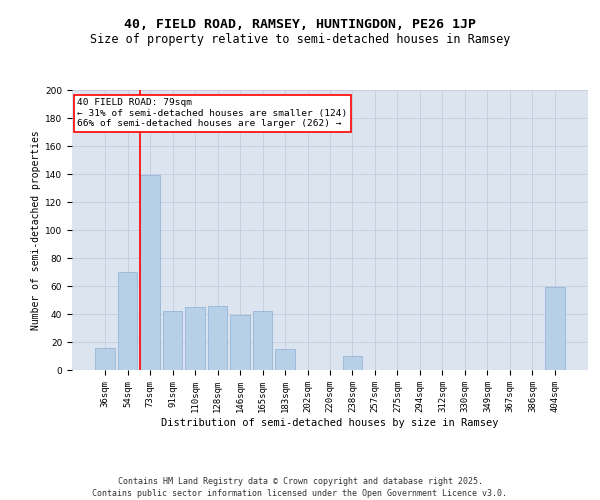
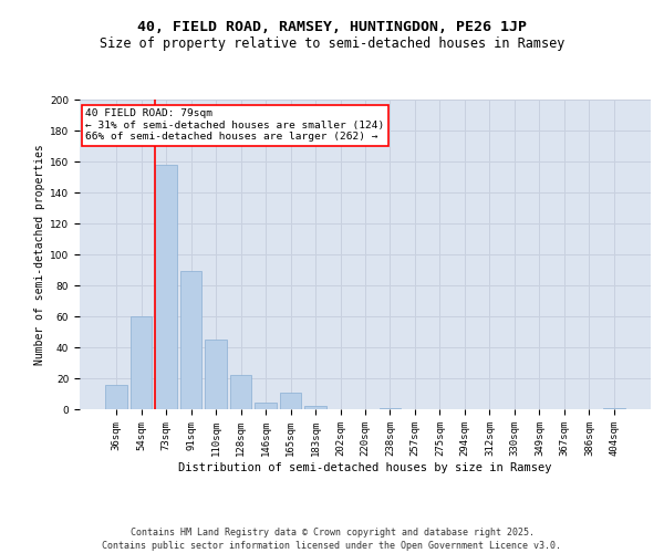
54sqm: 70 -> 60
73sqm: 139 -> 158
91sqm: 42 -> 89
128sqm: 46 -> 22
146sqm: 39 -> 4
165sqm: 42 -> 11
183sqm: 15 -> 2
238sqm: 10 -> 1
404sqm: 59 -> 1
